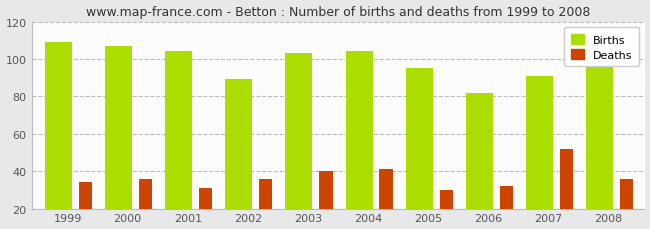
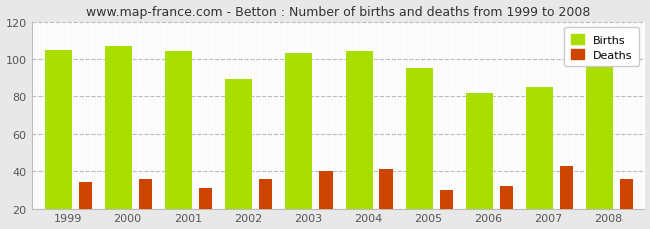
Births/1999: 109 -> 105
Births/2007: 91 -> 85
Deaths/2007: 52 -> 43
